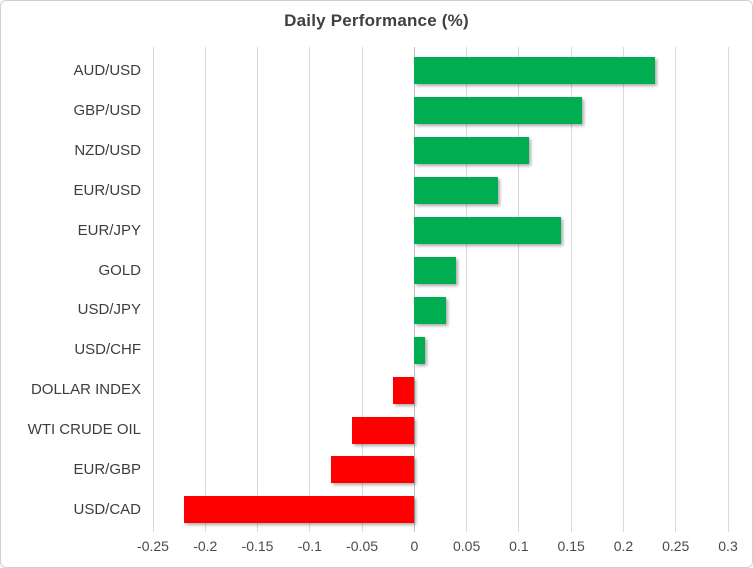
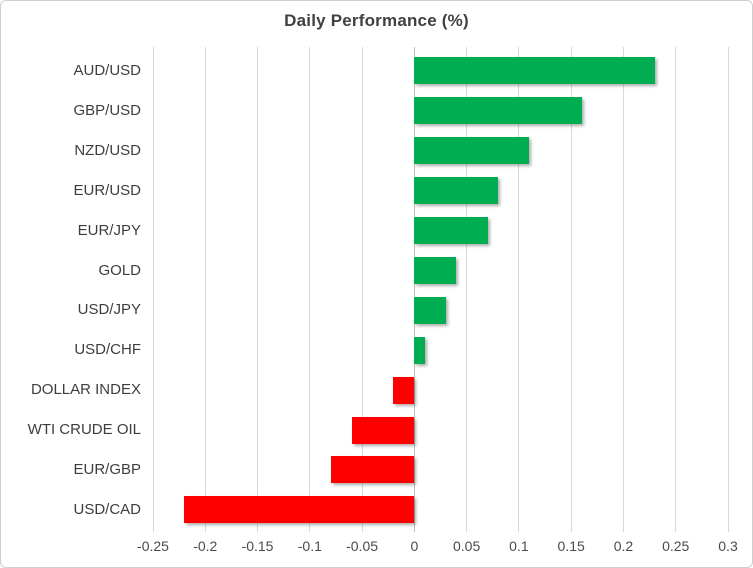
EUR/JPY: 0.14 -> 0.07
